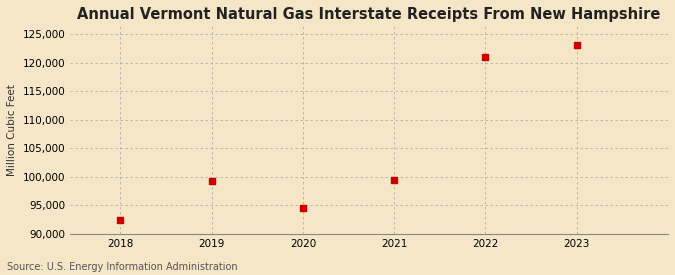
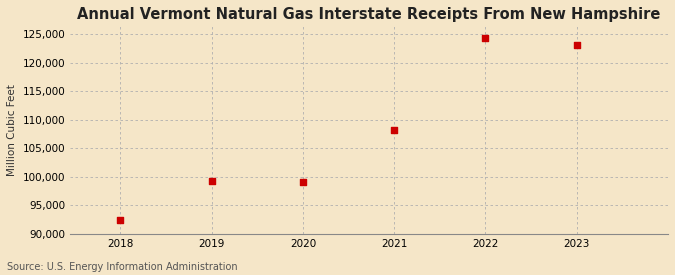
2020: 94,600 -> 99,200
2021: 99,400 -> 108,300
2022: 121,000 -> 124,400
